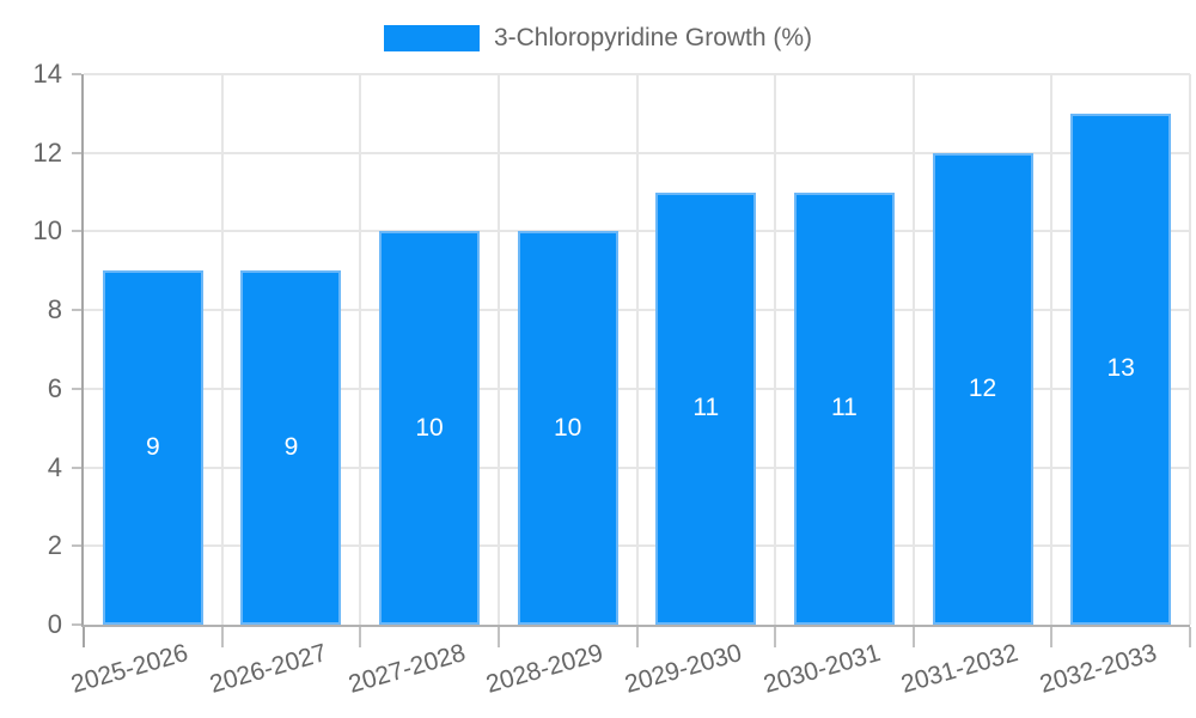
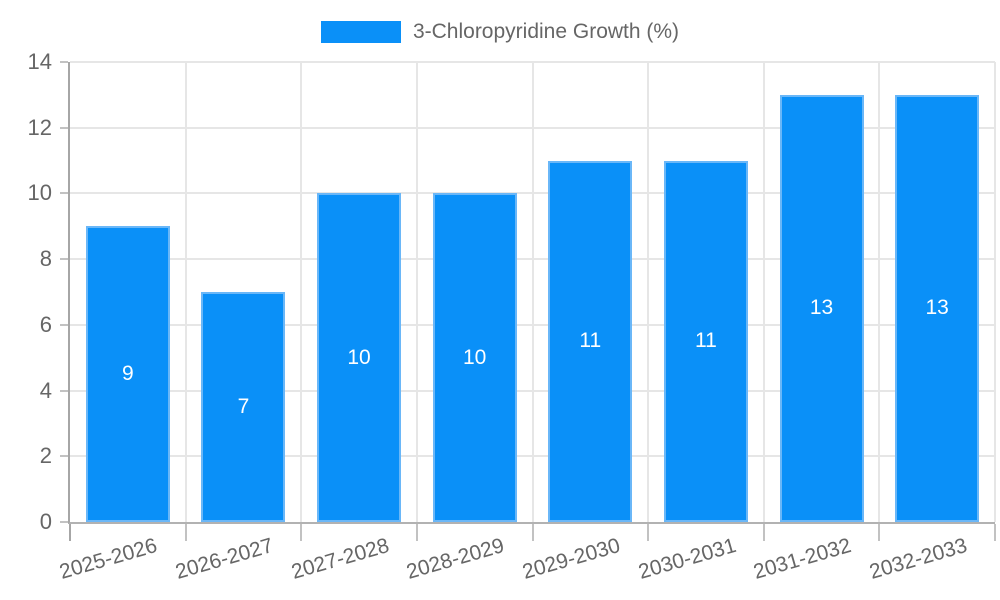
2026-2027: 9 -> 7
2031-2032: 12 -> 13
